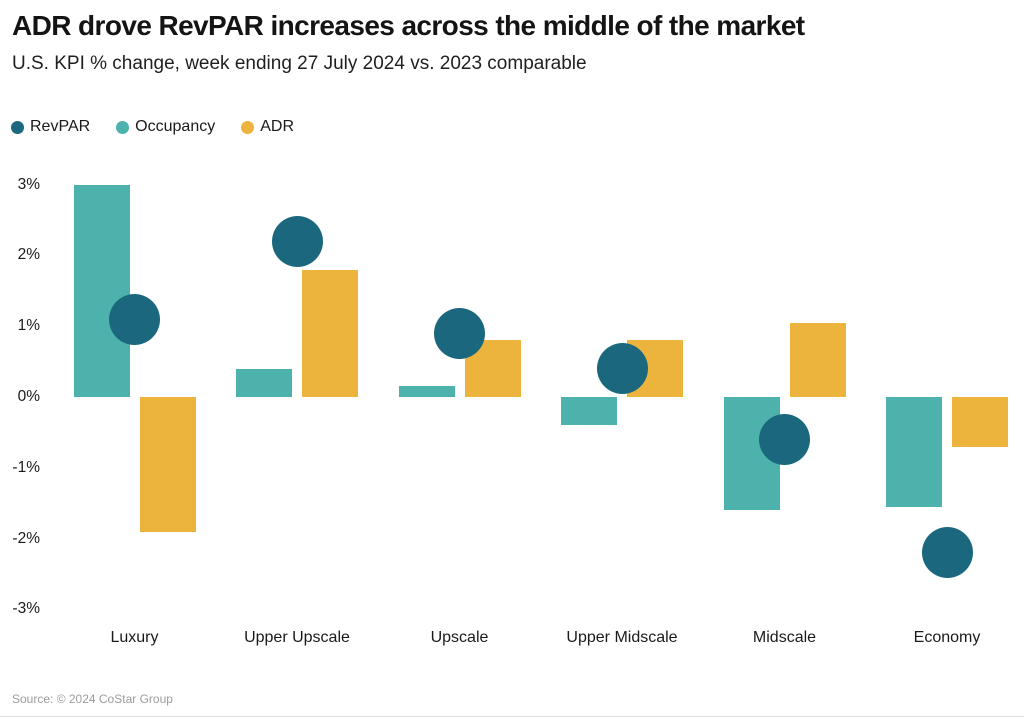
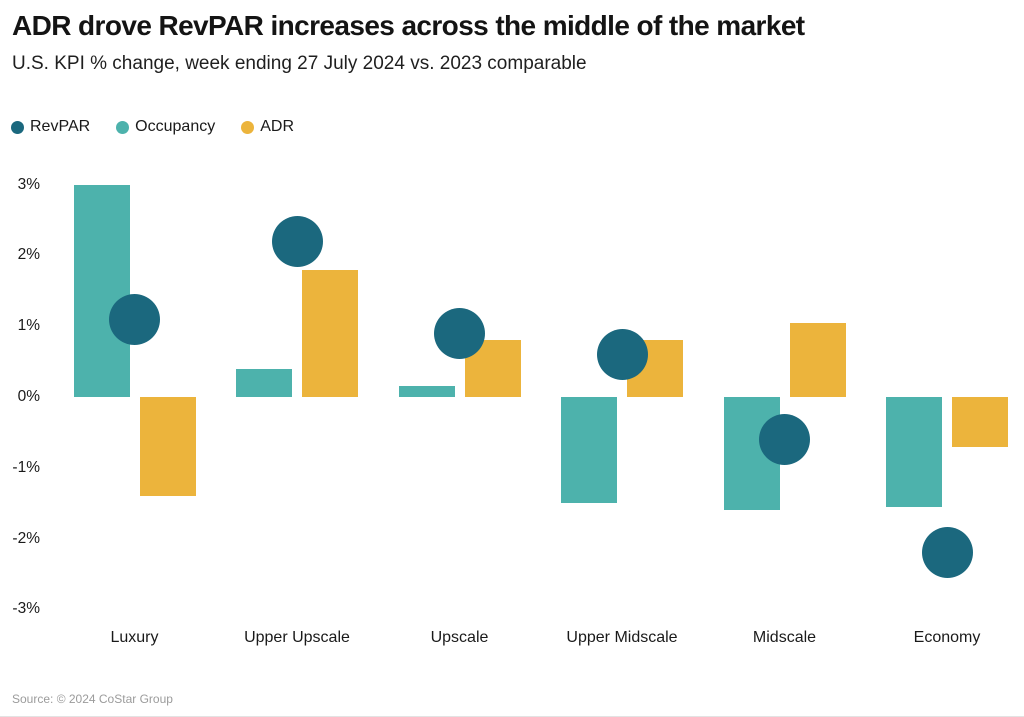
ADR/Luxury: -1.9% -> -1.4%
RevPAR/Upper Midscale: 0.4% -> 0.6%
Occupancy/Upper Midscale: -0.4% -> -1.5%
